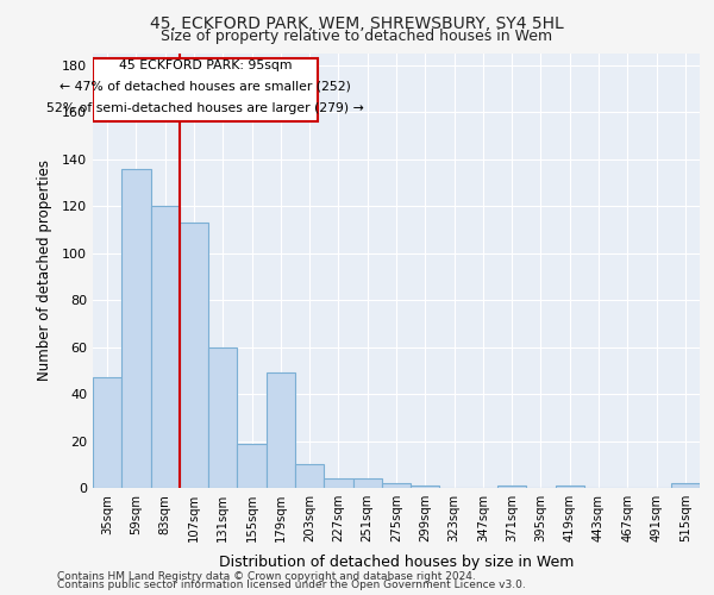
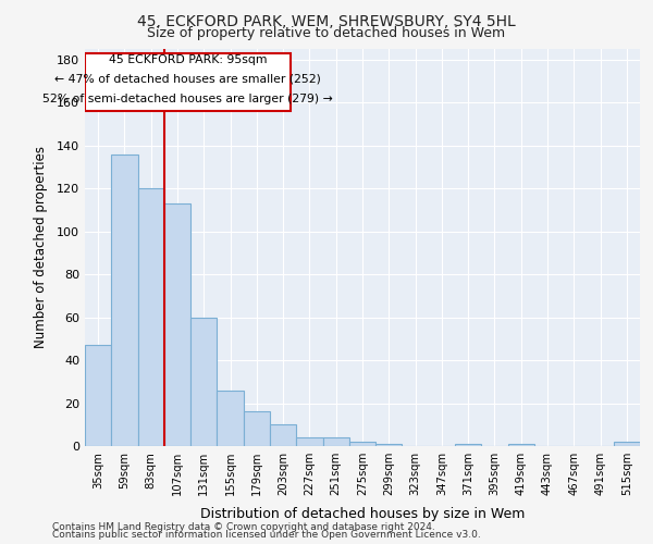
155sqm: 19 -> 26
179sqm: 49 -> 16
